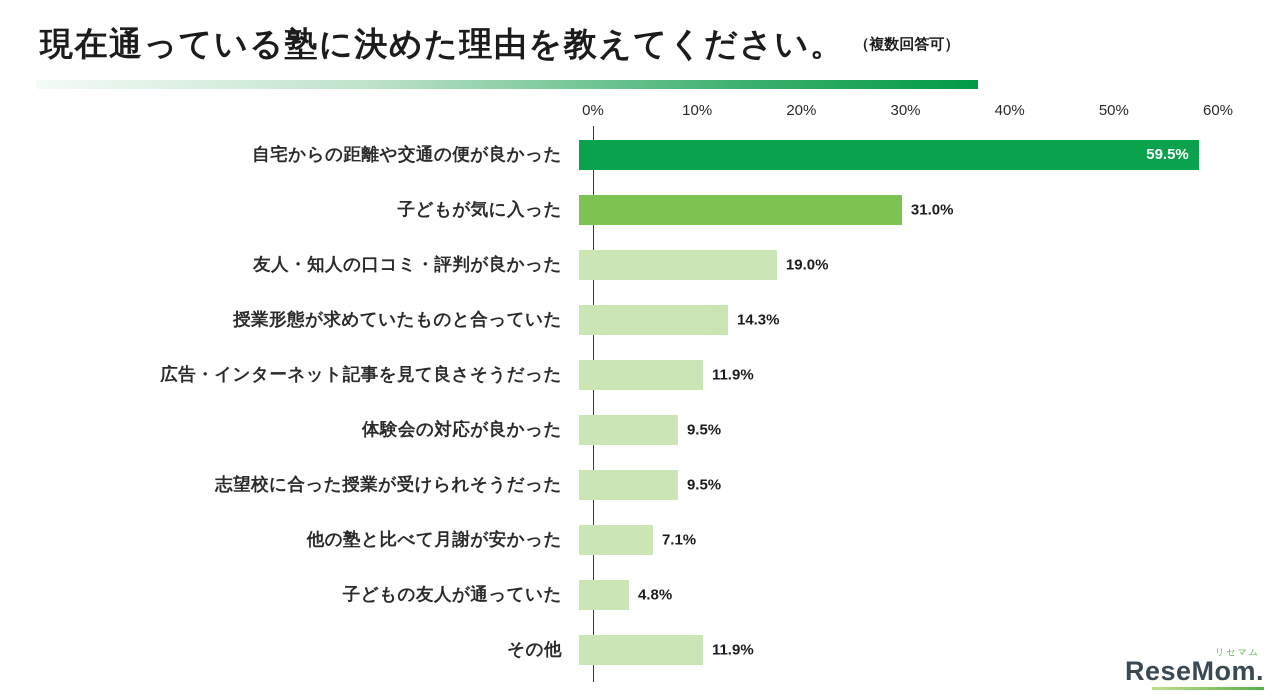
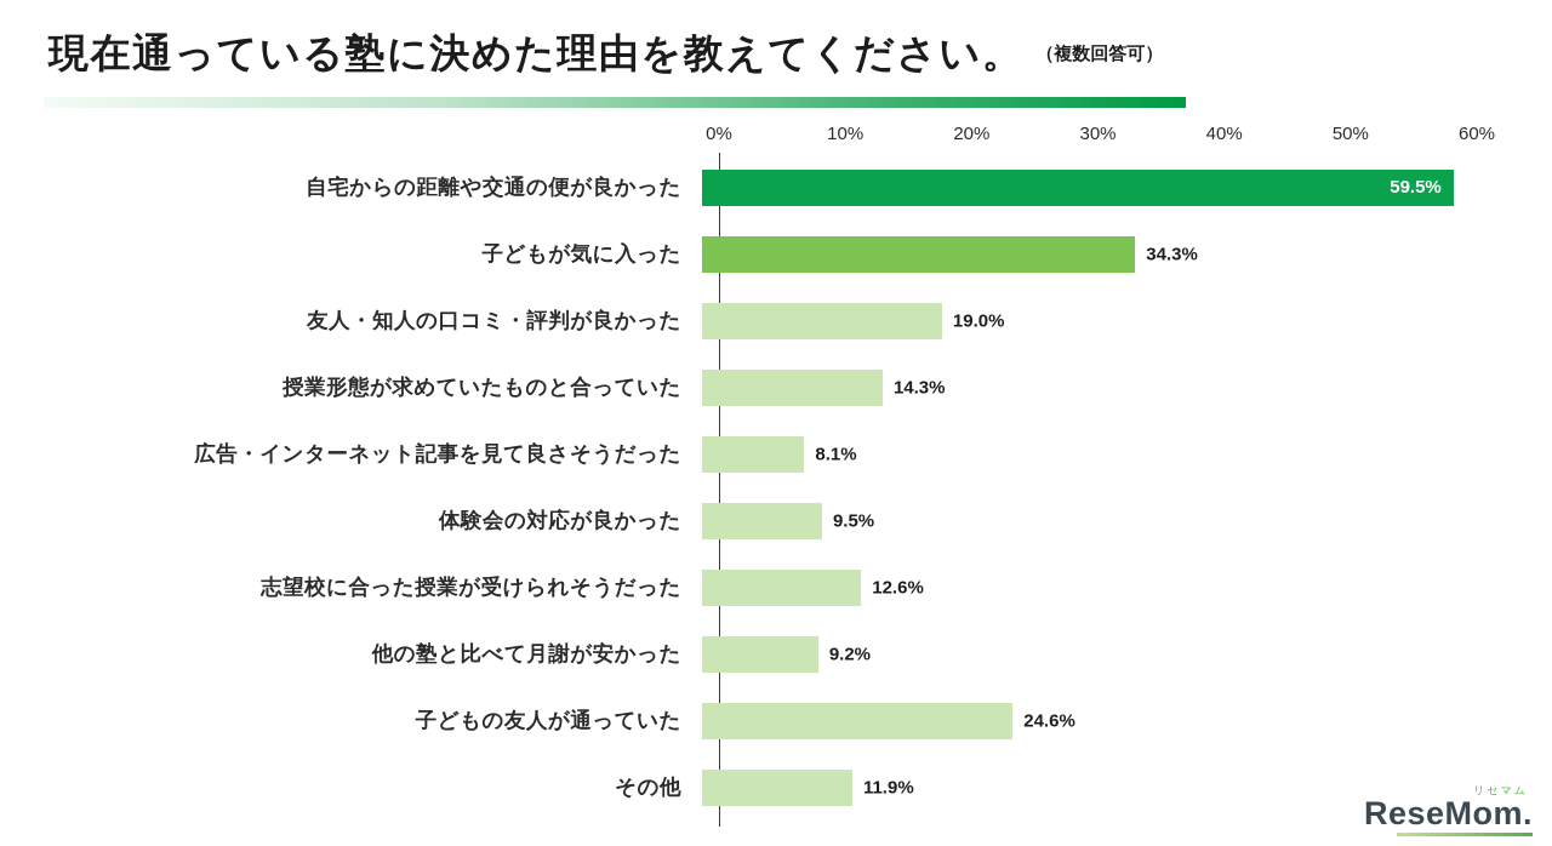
子どもが気に入った: 31.0% -> 34.3%
広告・インターネット記事を見て良さそうだった: 11.9% -> 8.1%
志望校に合った授業が受けられそうだった: 9.5% -> 12.6%
他の塾と比べて月謝が安かった: 7.1% -> 9.2%
子どもの友人が通っていた: 4.8% -> 24.6%
